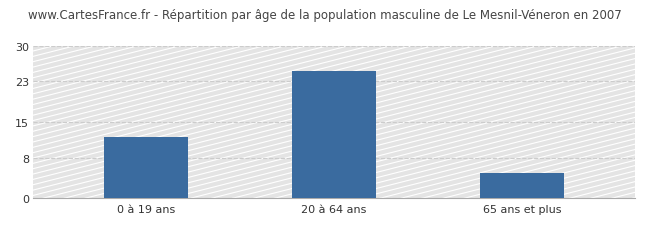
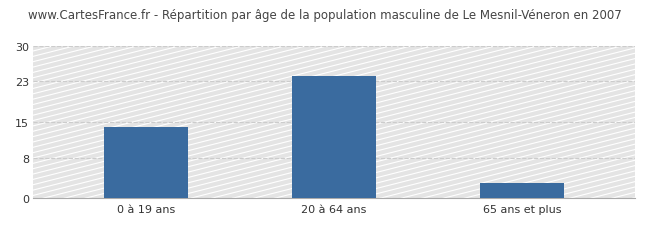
0 à 19 ans: 12 -> 14
20 à 64 ans: 25 -> 24
65 ans et plus: 5 -> 3
